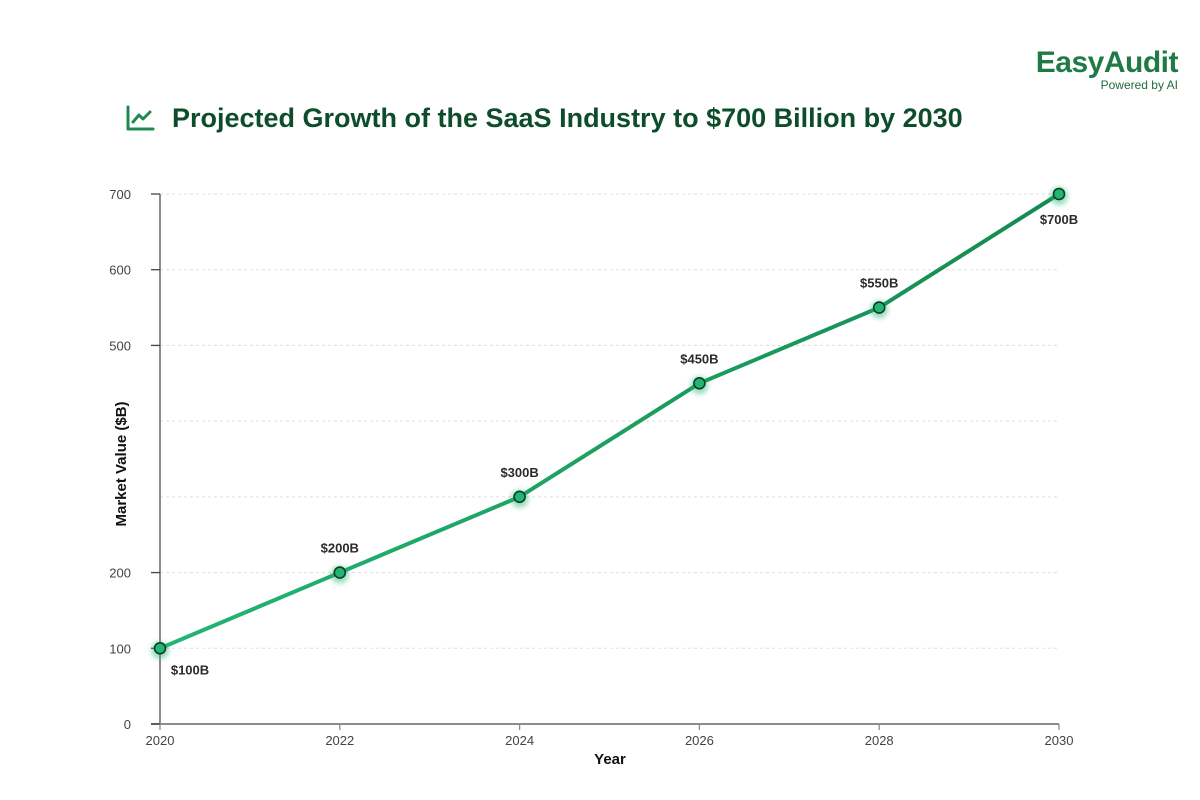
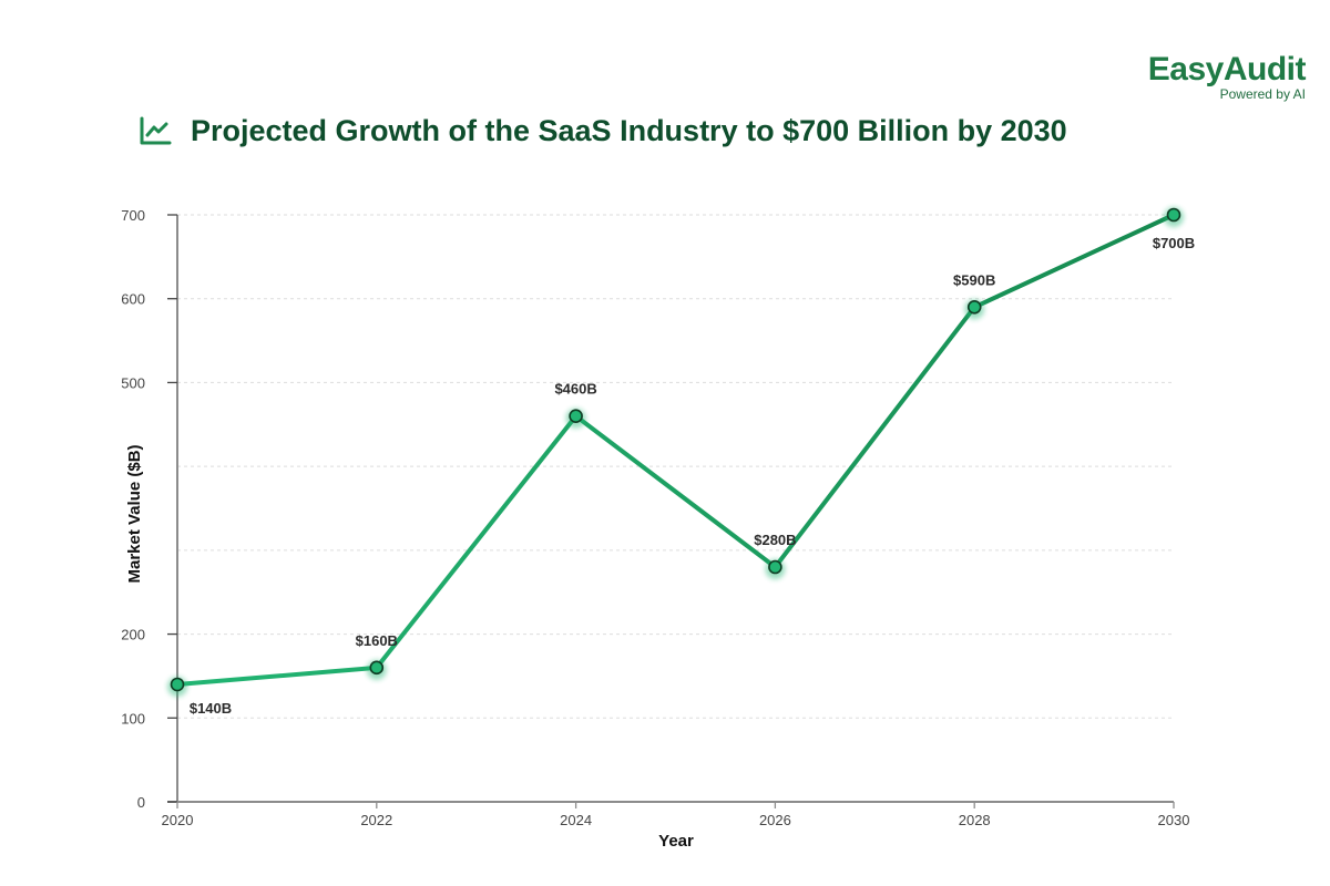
2020: $100B -> $140B
2022: $200B -> $160B
2024: $300B -> $460B
2026: $450B -> $280B
2028: $550B -> $590B
